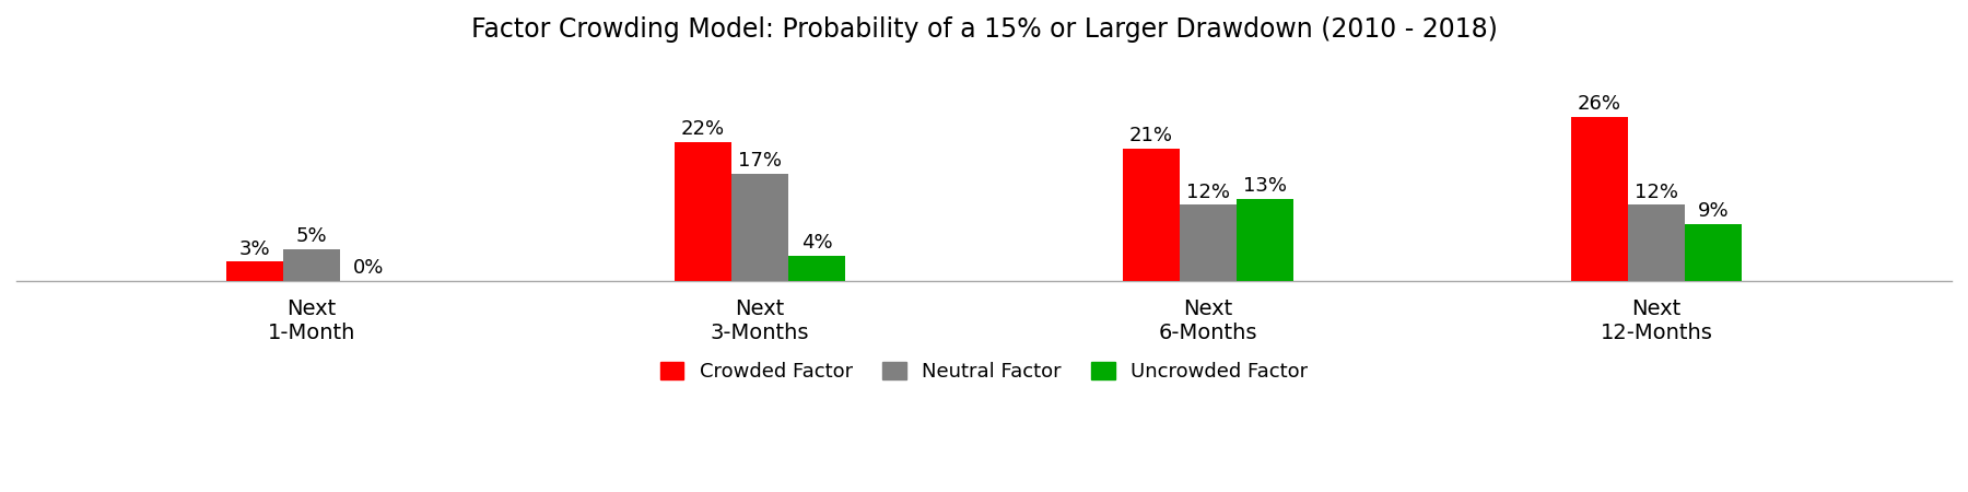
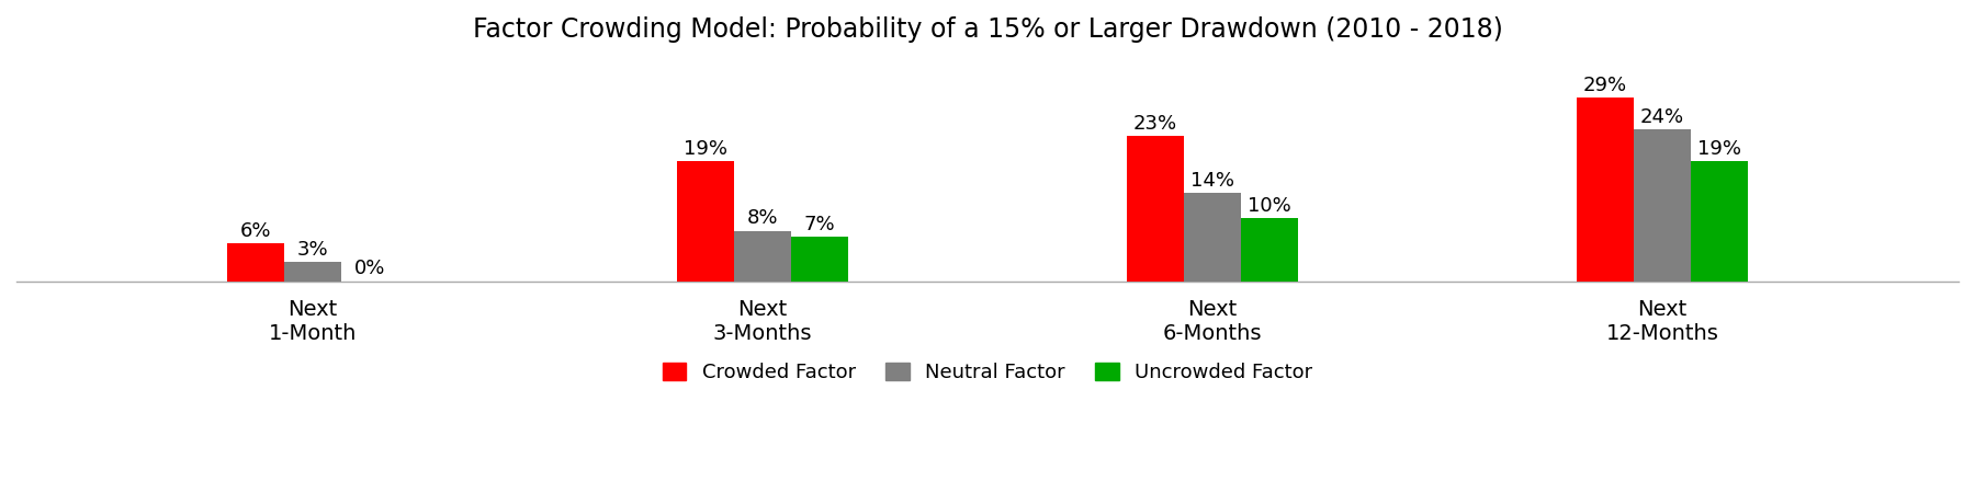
Crowded Factor/Next 1-Month: 3% -> 6%
Neutral Factor/Next 1-Month: 5% -> 3%
Crowded Factor/Next 3-Months: 22% -> 19%
Neutral Factor/Next 3-Months: 17% -> 8%
Uncrowded Factor/Next 3-Months: 4% -> 7%
Crowded Factor/Next 6-Months: 21% -> 23%
Neutral Factor/Next 6-Months: 12% -> 14%
Uncrowded Factor/Next 6-Months: 13% -> 10%
Crowded Factor/Next 12-Months: 26% -> 29%
Neutral Factor/Next 12-Months: 12% -> 24%
Uncrowded Factor/Next 12-Months: 9% -> 19%
